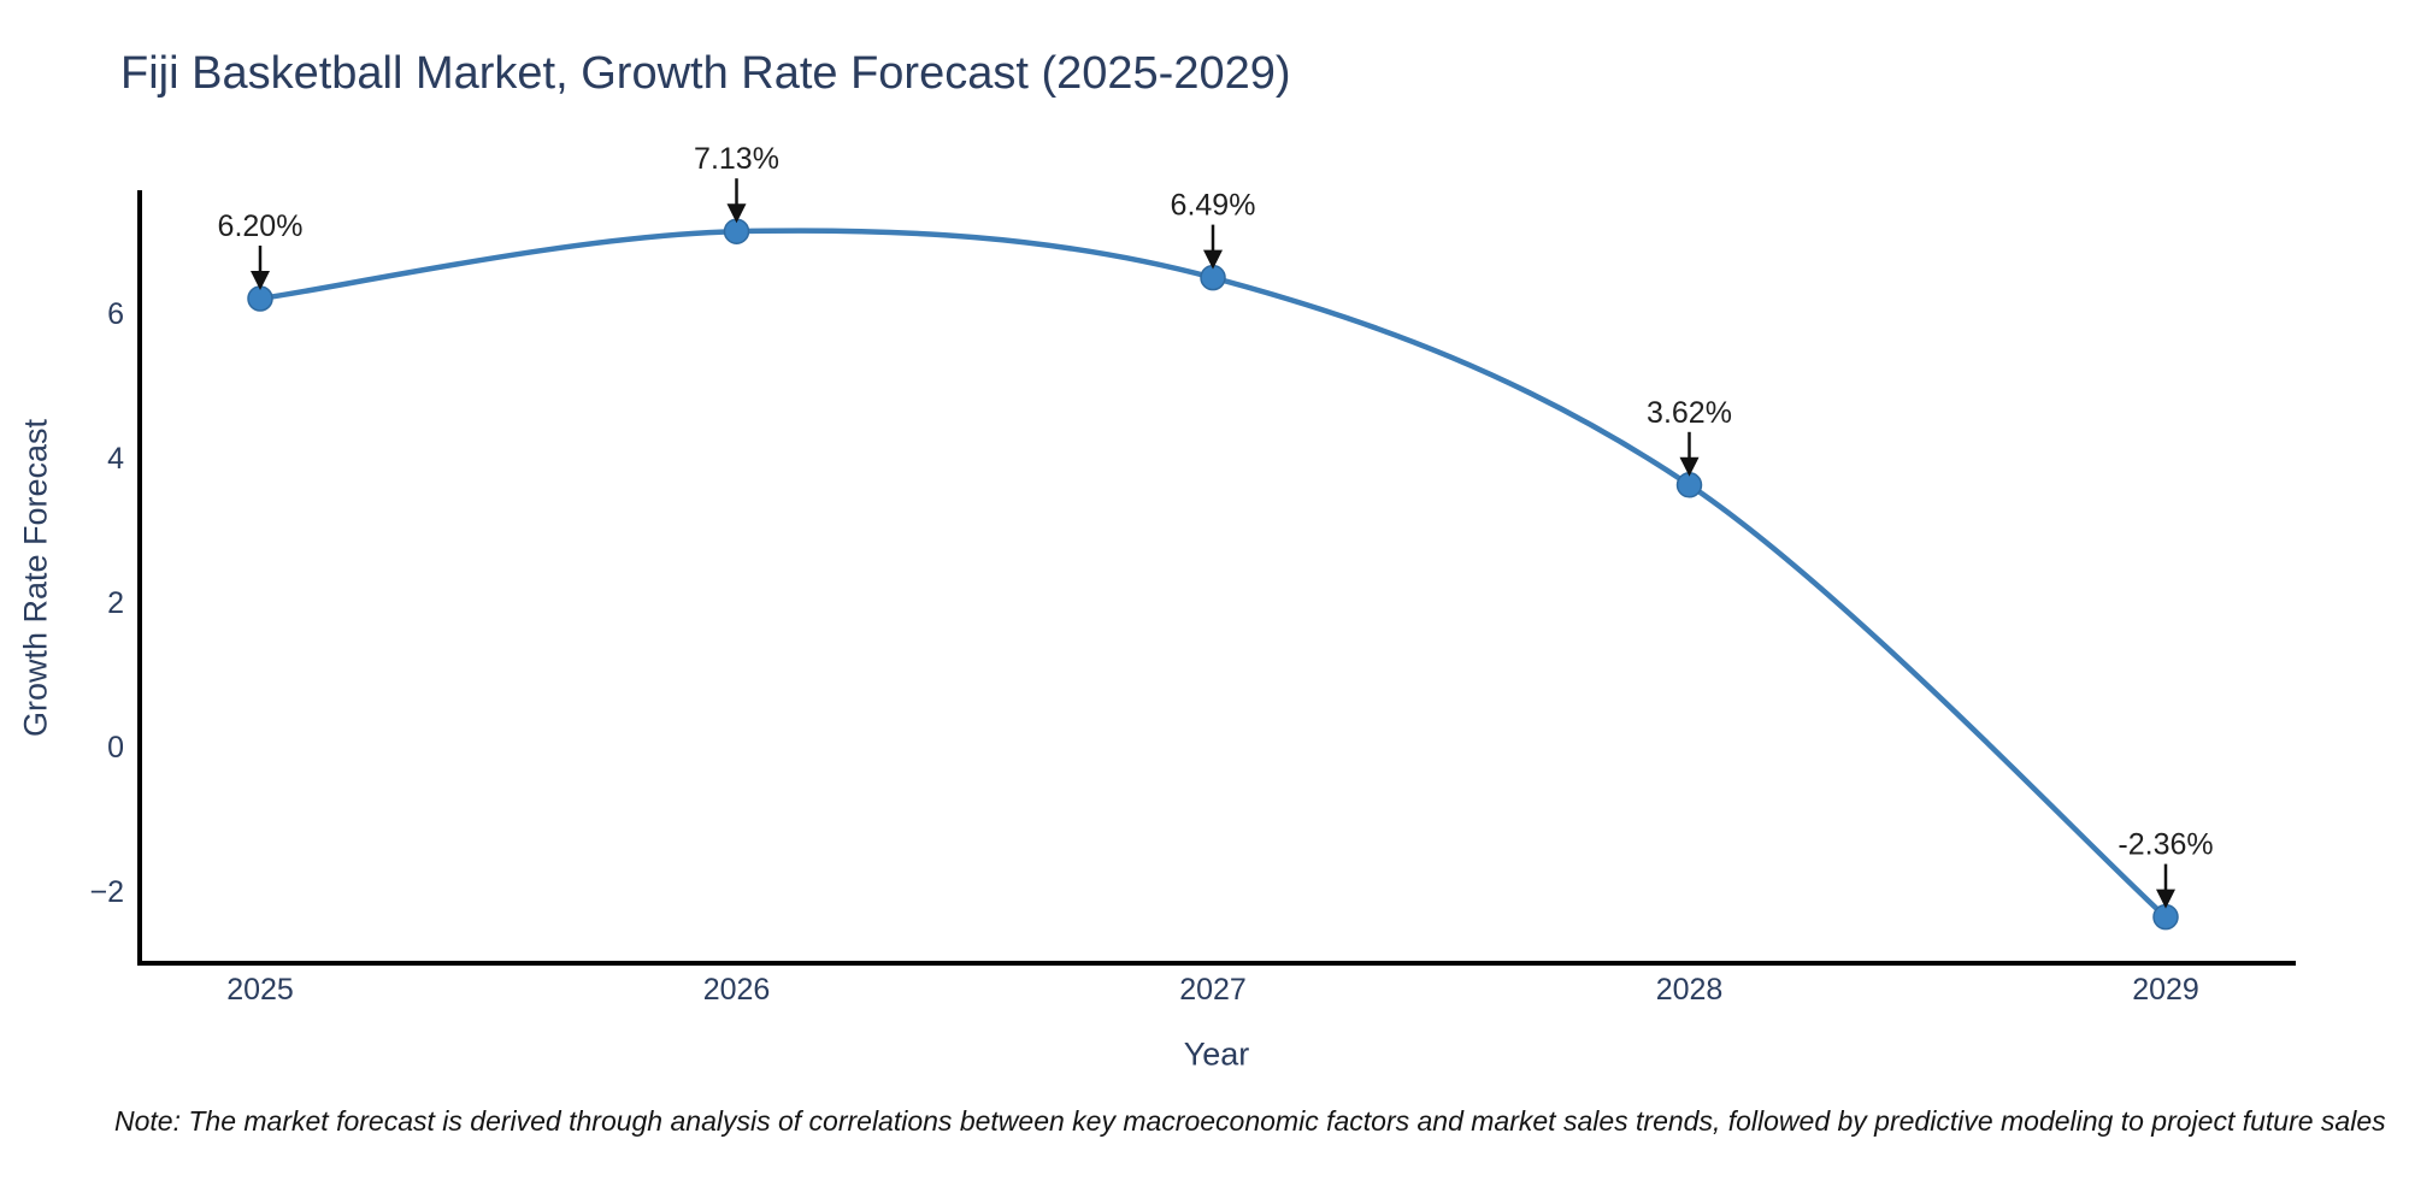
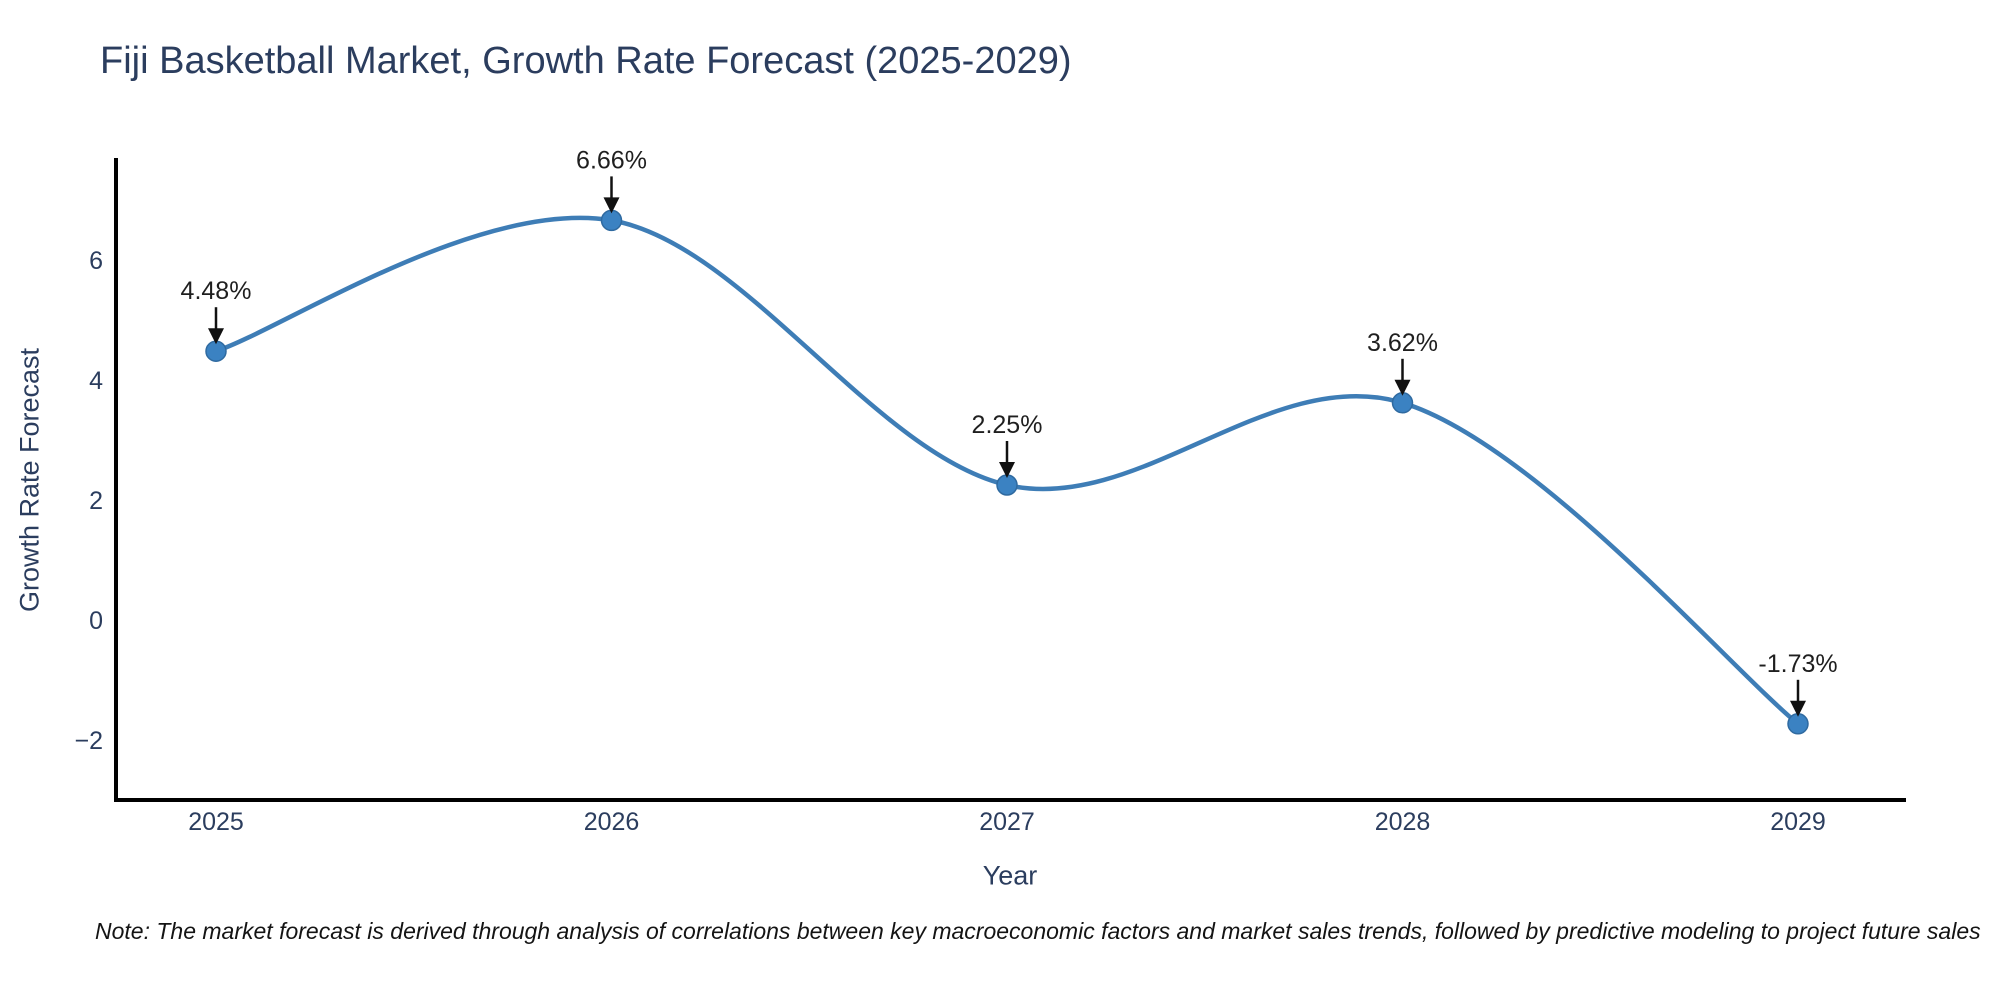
2025: 6.20% -> 4.48%
2026: 7.13% -> 6.66%
2027: 6.49% -> 2.25%
2029: -2.36% -> -1.73%
